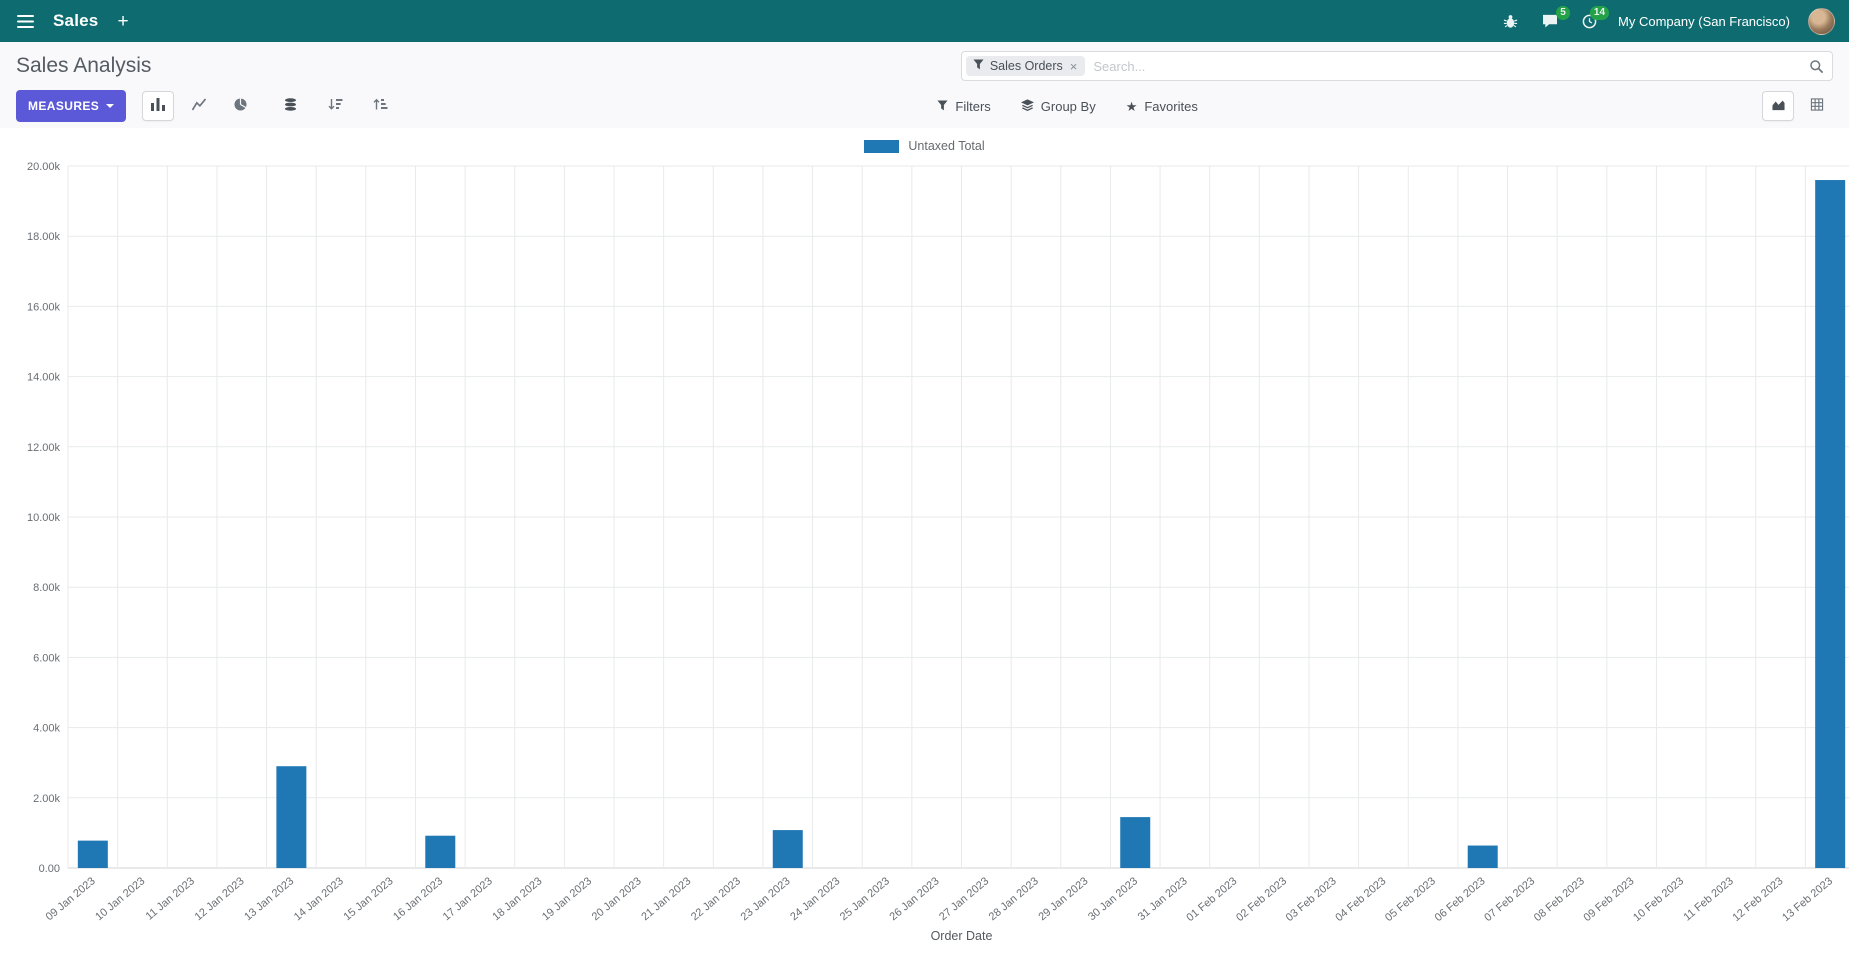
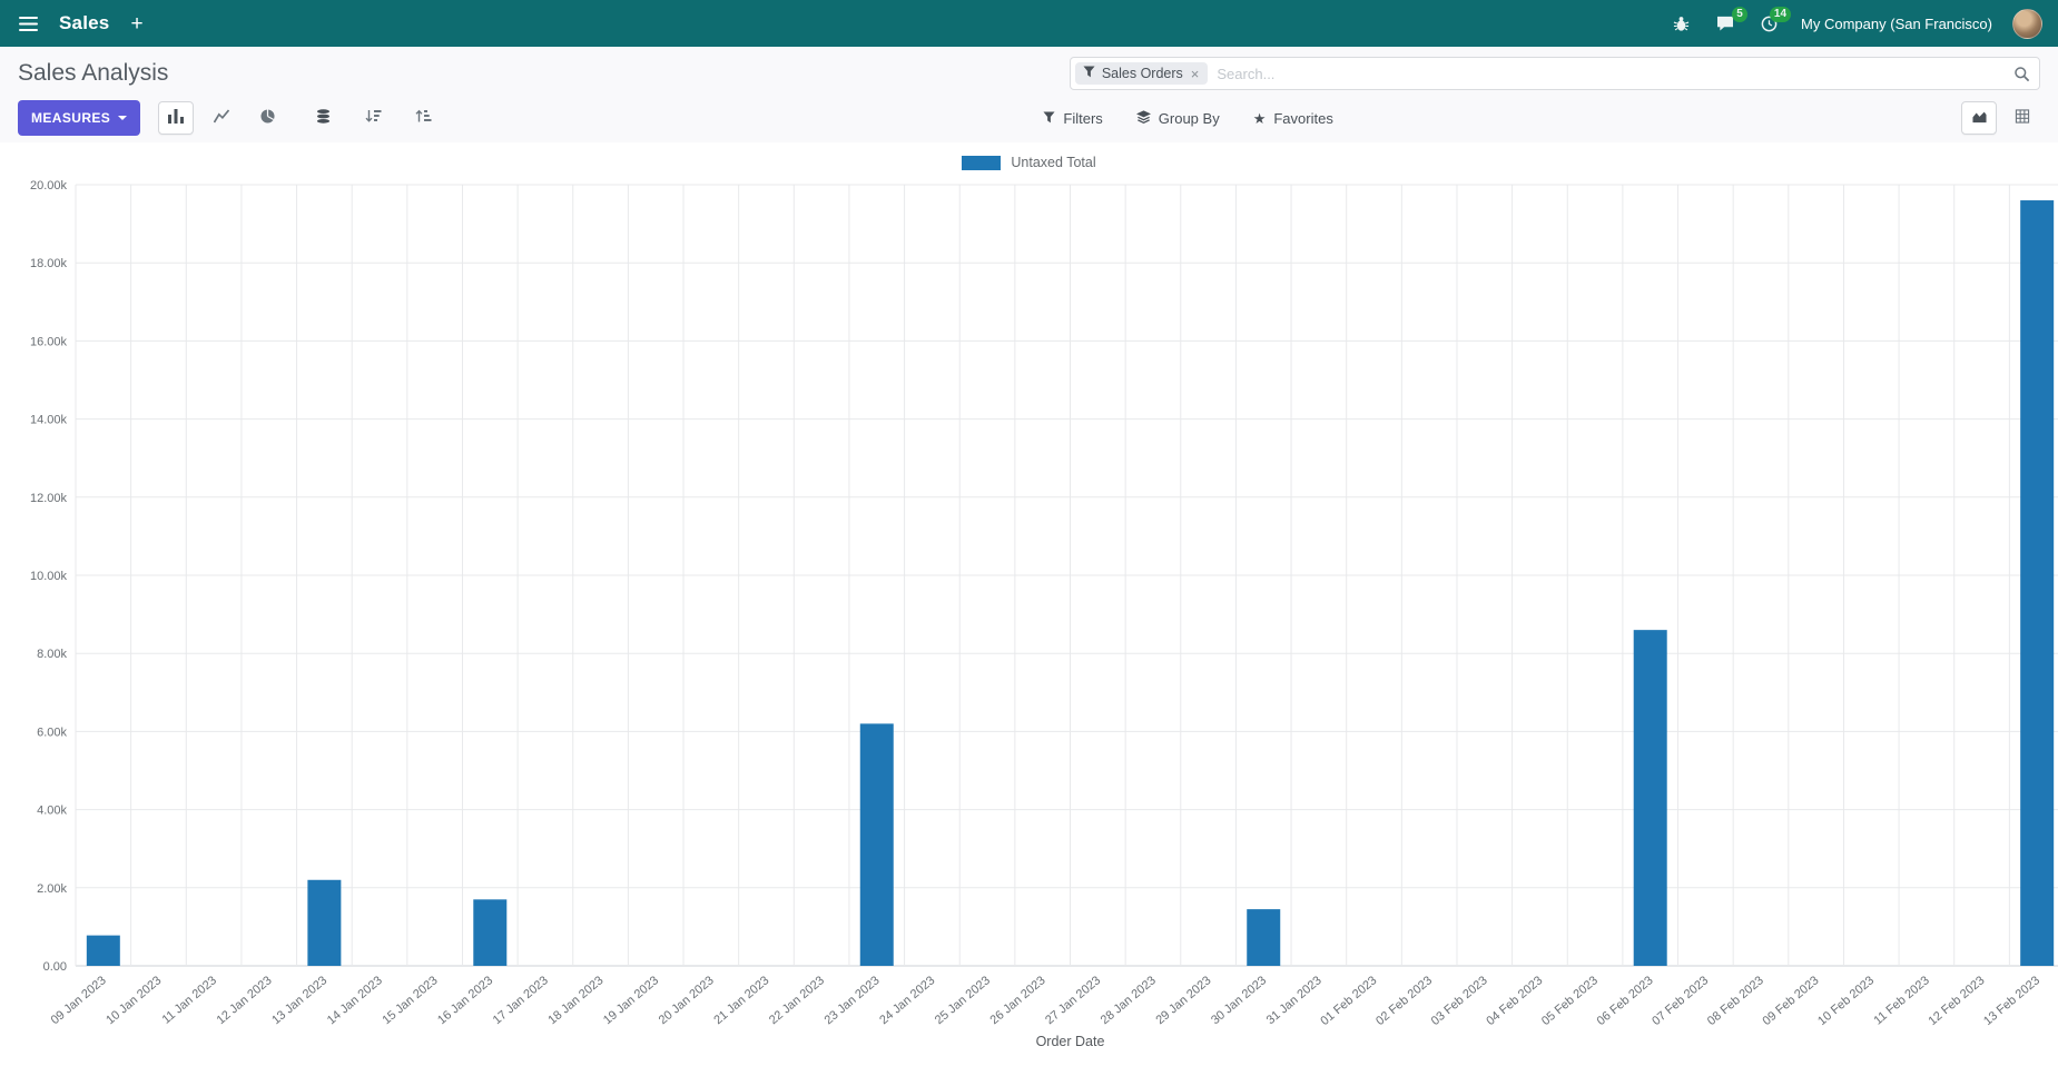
13 Jan 2023: 2.9k -> 2.2k
16 Jan 2023: 0.9k -> 1.7k
23 Jan 2023: 1.1k -> 6.2k
06 Feb 2023: 0.6k -> 8.6k
